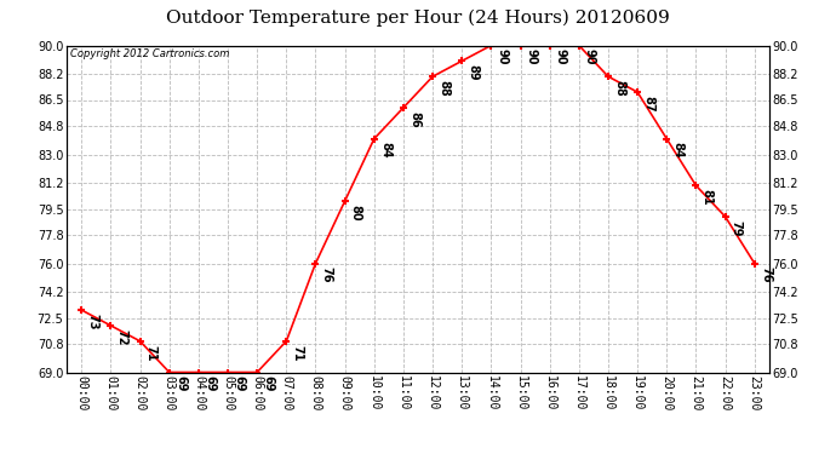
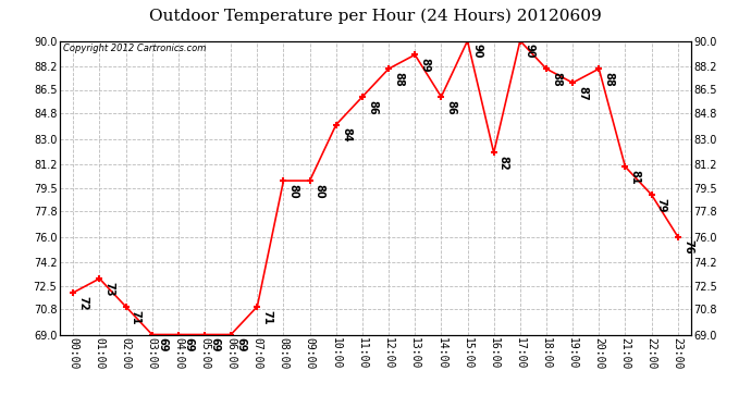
00:00: 73 -> 72
01:00: 72 -> 73
08:00: 76 -> 80
14:00: 90 -> 86
16:00: 90 -> 82
20:00: 84 -> 88
